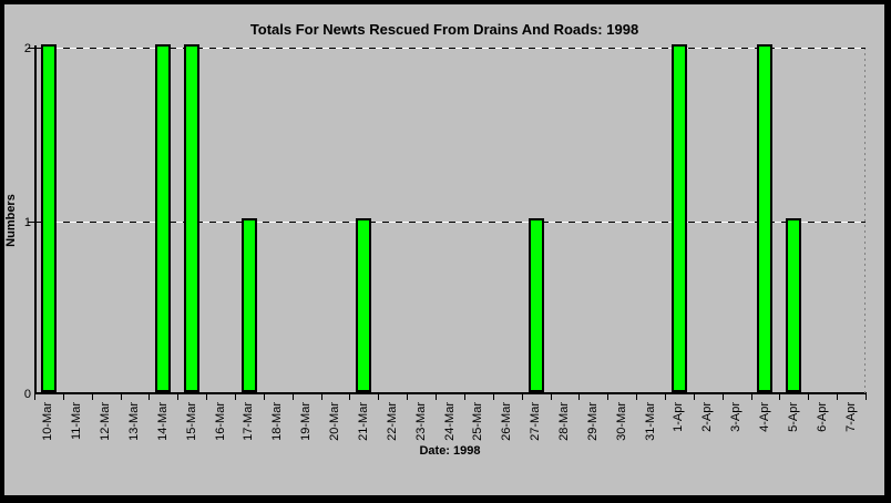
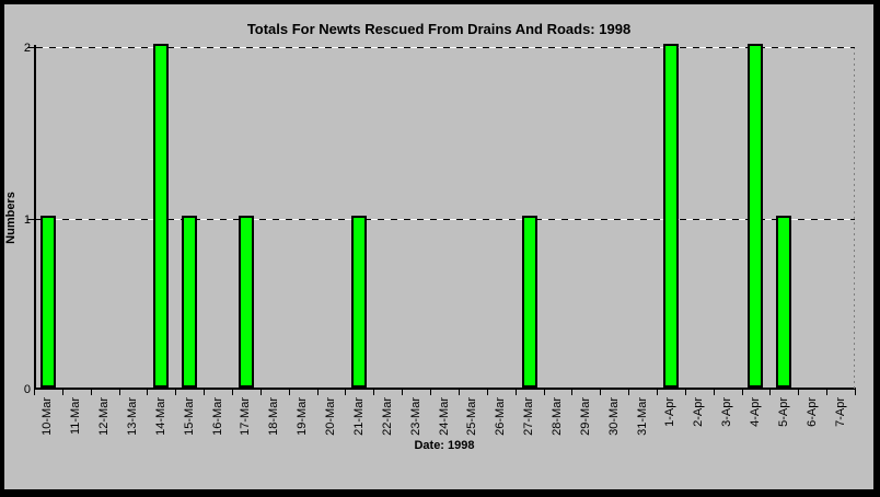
10-Mar: 2 -> 1
15-Mar: 2 -> 1
